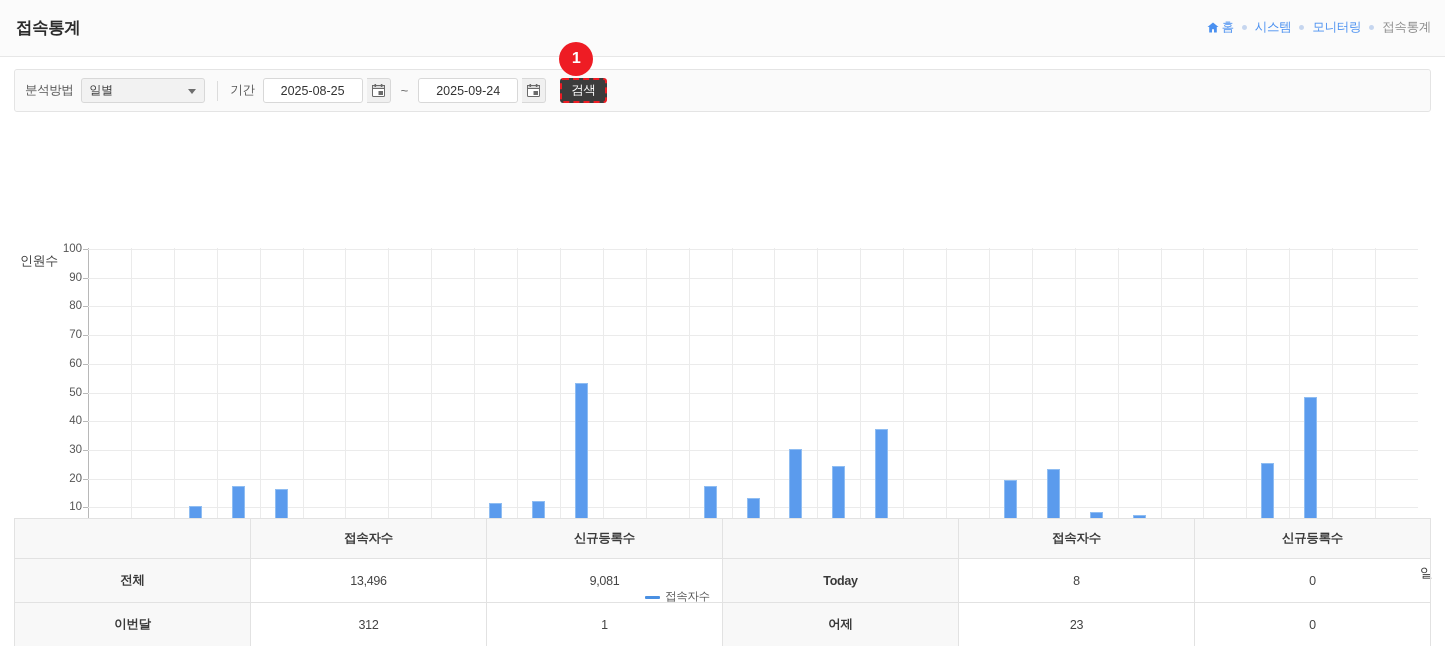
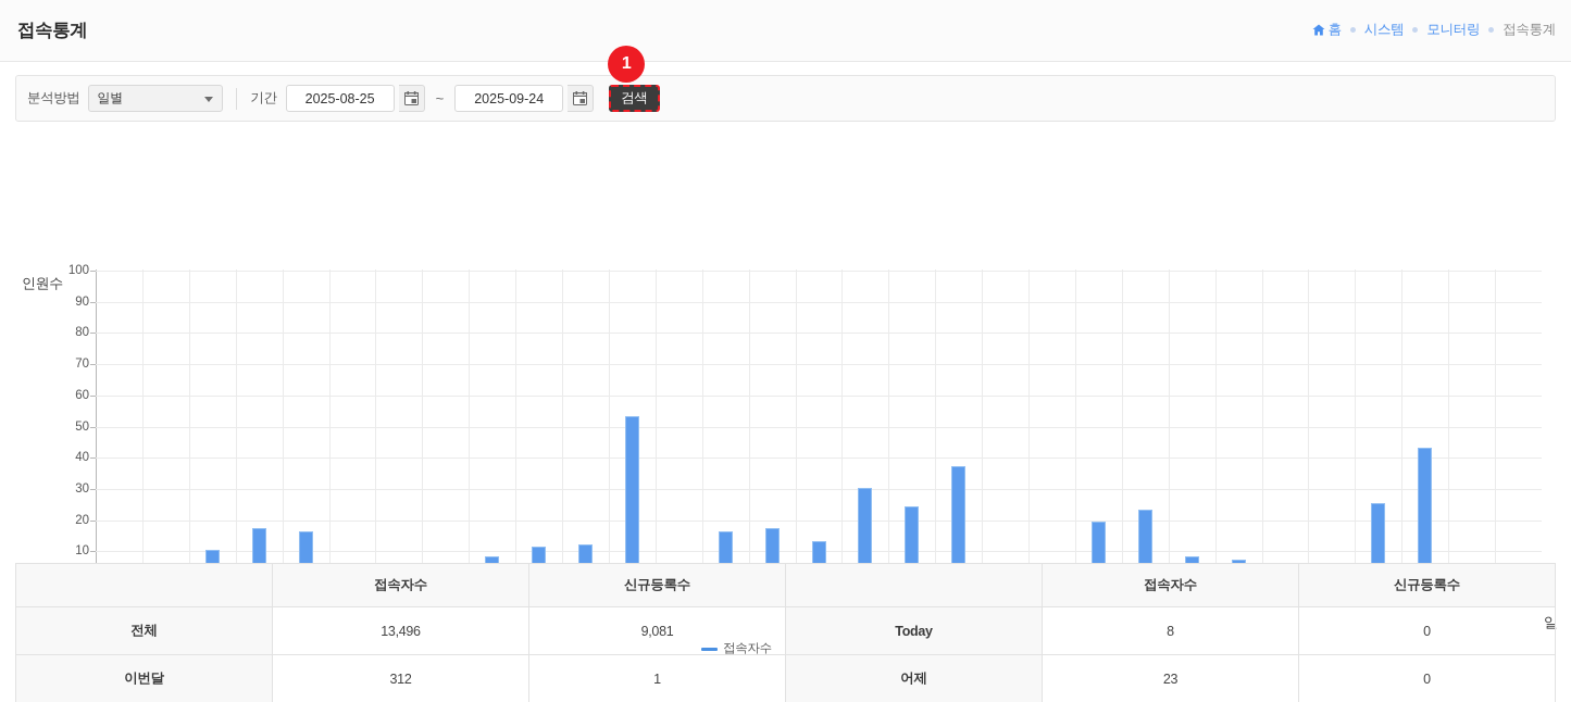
접속자수/9: 3 -> 8
접속자수/14: 5 -> 16
접속자수/29: 48 -> 43
